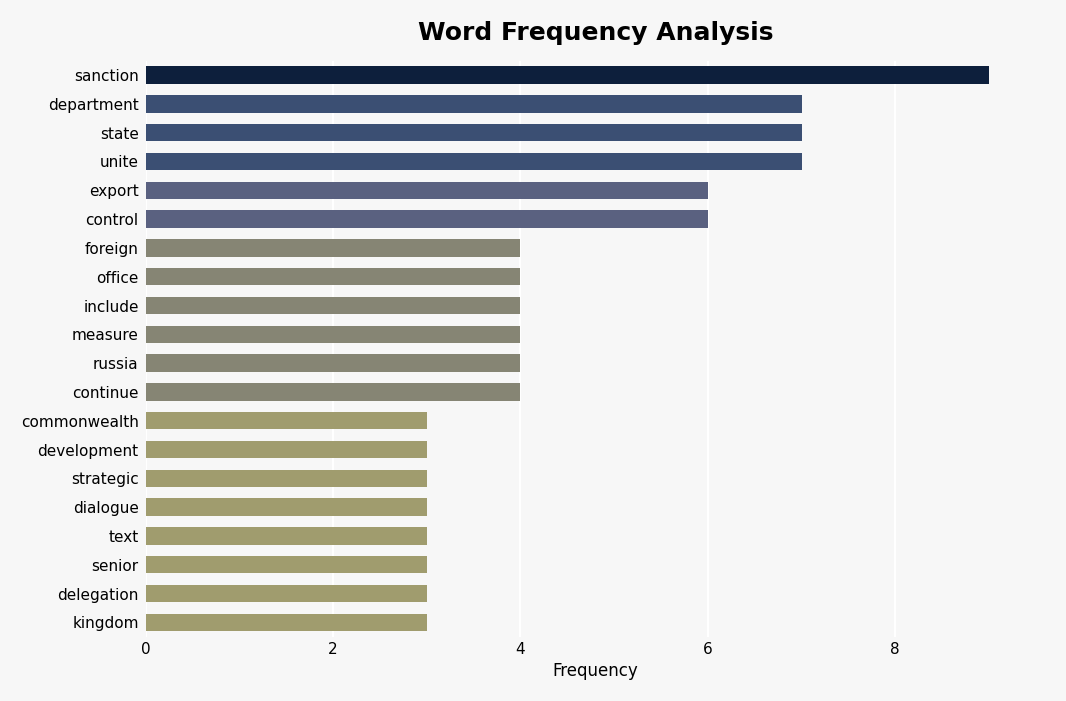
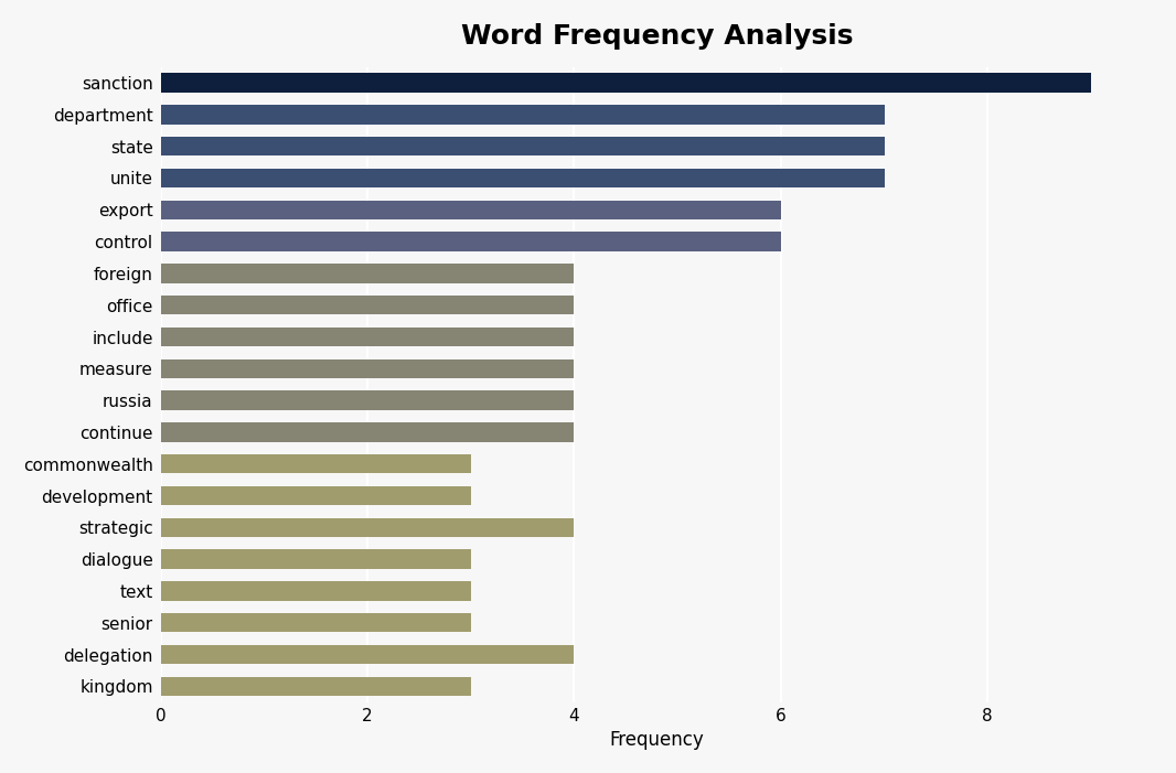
strategic: 3 -> 4
delegation: 3 -> 4
